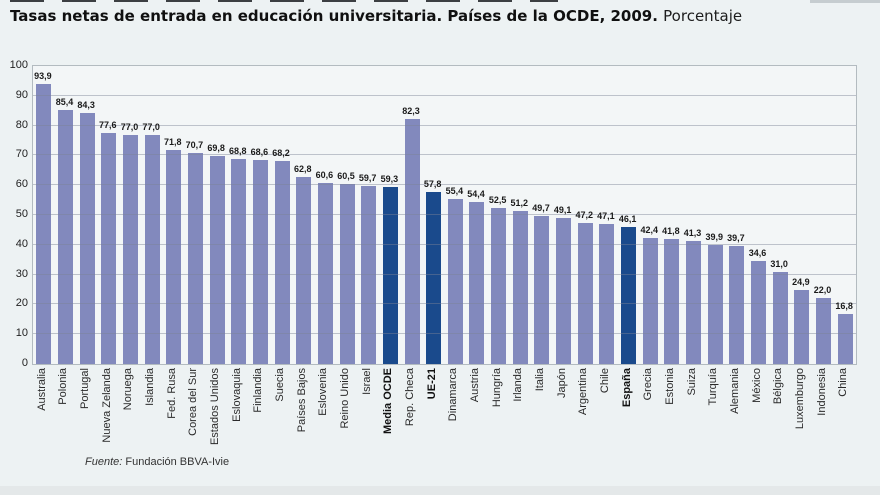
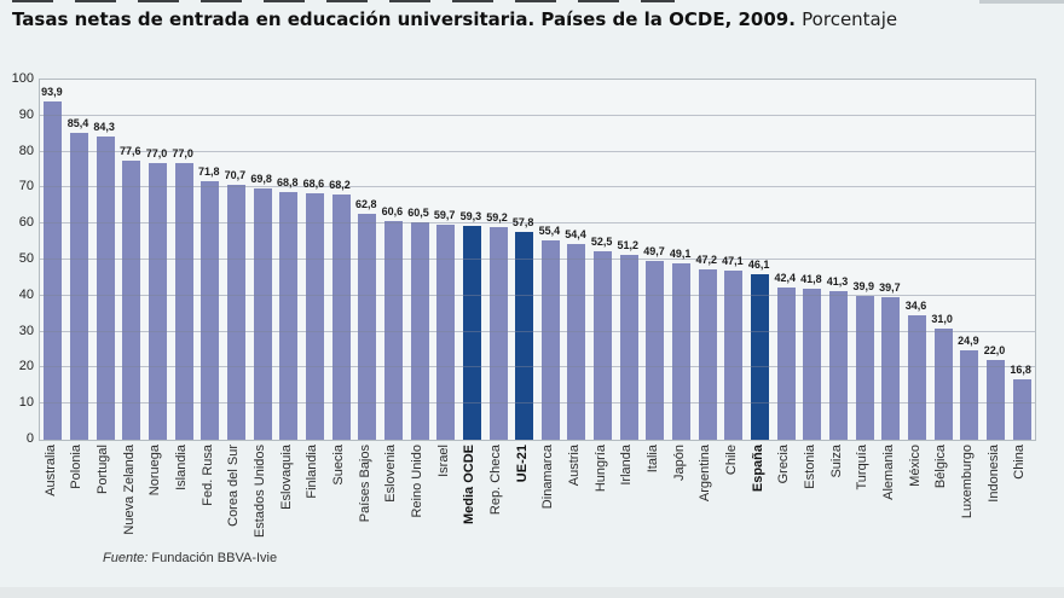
Rep. Checa: 82,3 -> 59,2
